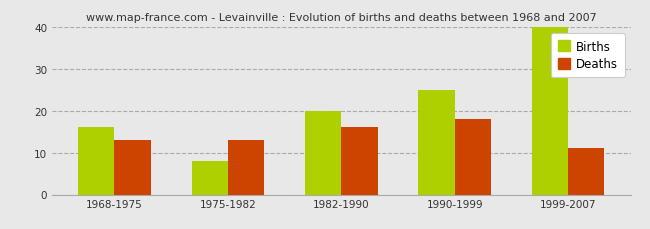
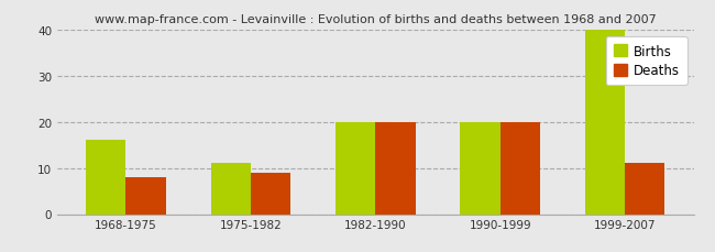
Deaths/1968-1975: 13 -> 8
Births/1975-1982: 8 -> 11
Deaths/1975-1982: 13 -> 9
Deaths/1982-1990: 16 -> 20
Births/1990-1999: 25 -> 20
Deaths/1990-1999: 18 -> 20
